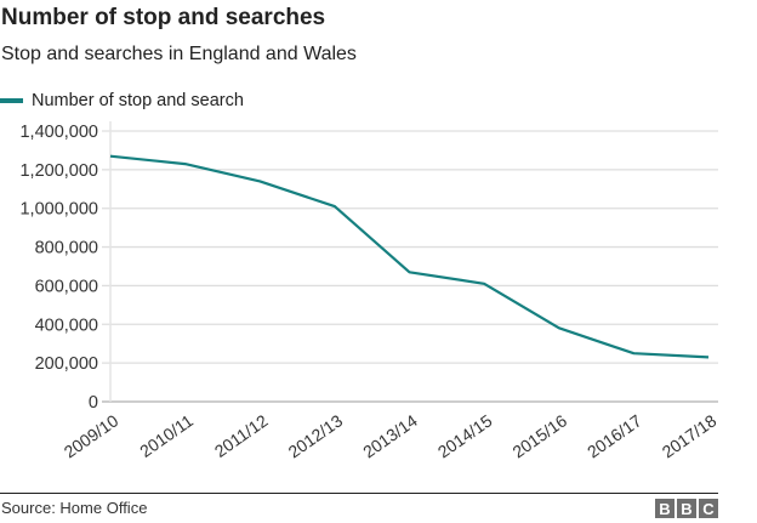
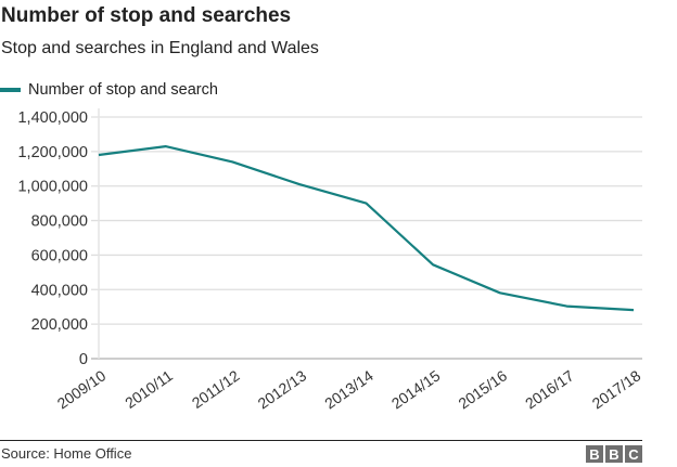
2009/10: 1270000 -> 1180000
2013/14: 670000 -> 900000
2014/15: 610000 -> 540000
2016/17: 250000 -> 300000
2017/18: 230000 -> 280000
